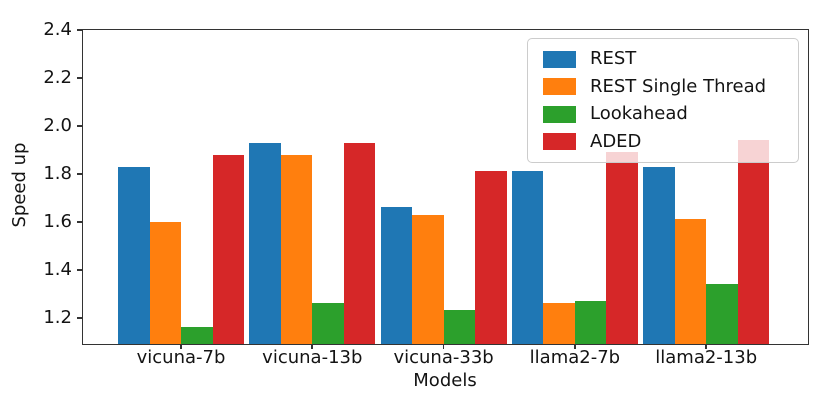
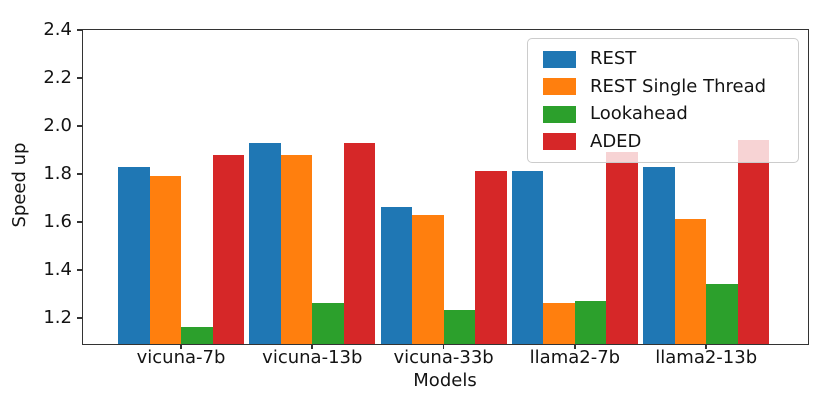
REST Single Thread/vicuna-7b: 1.60 -> 1.79
